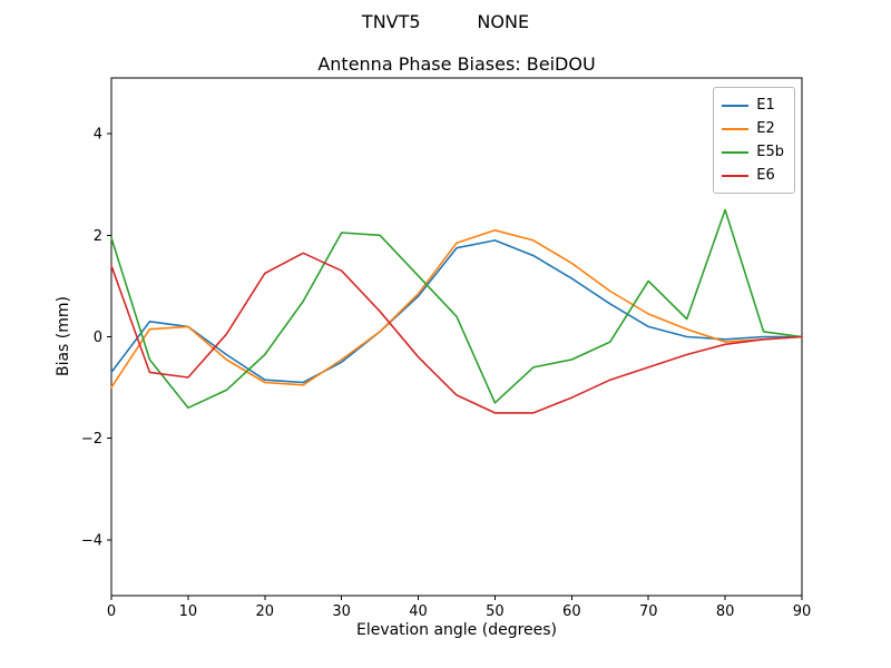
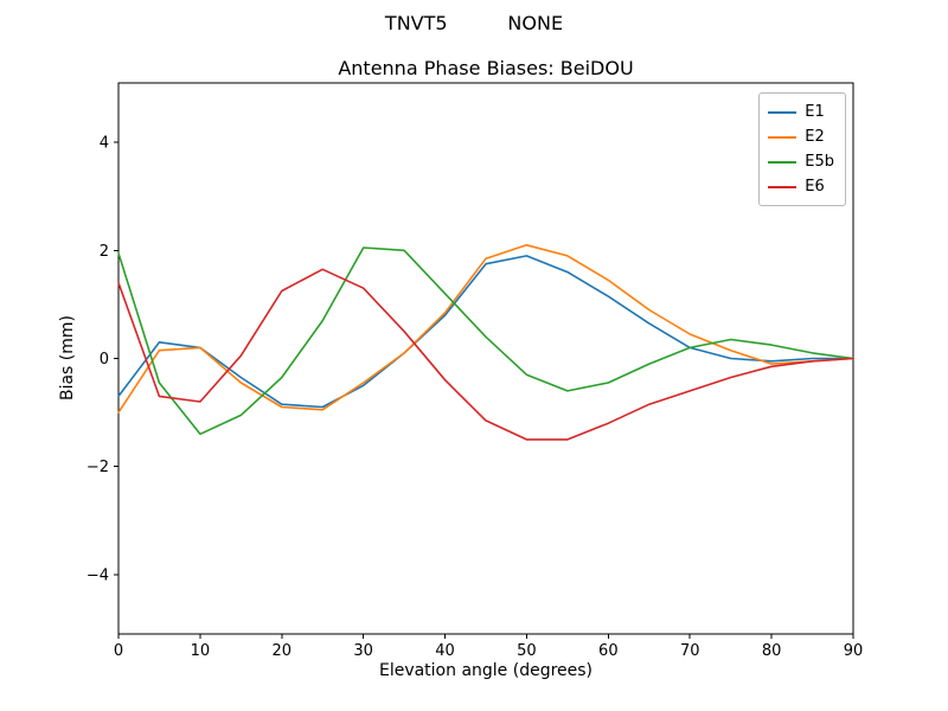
E5b/50: -1.3 -> -0.3
E5b/70: 1.1 -> 0.2
E5b/80: 2.5 -> 0.2
